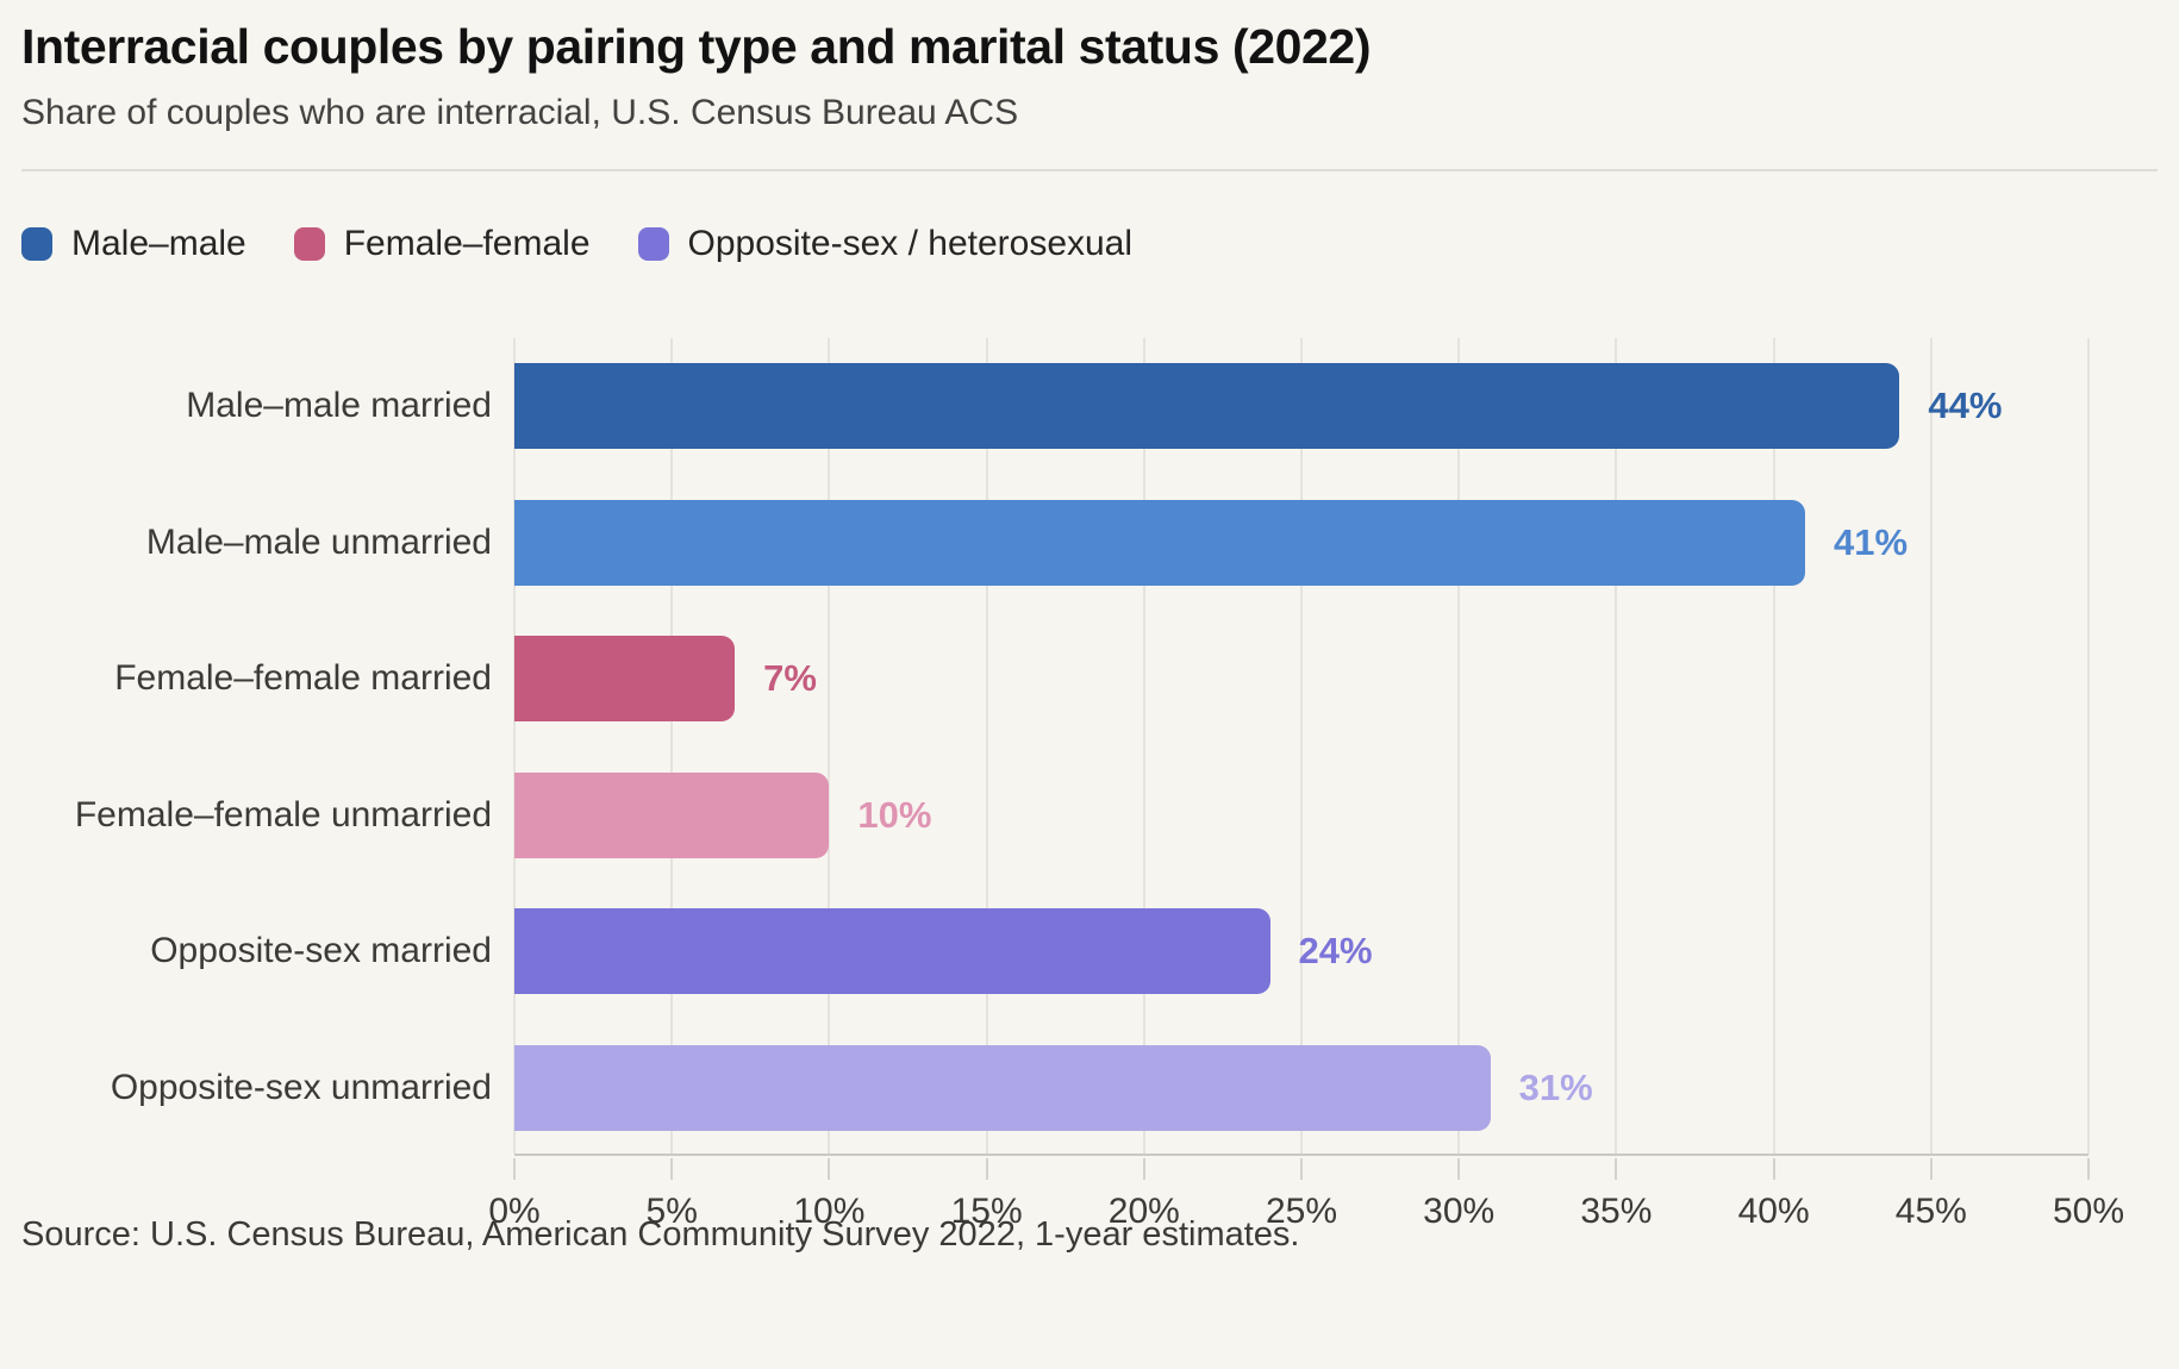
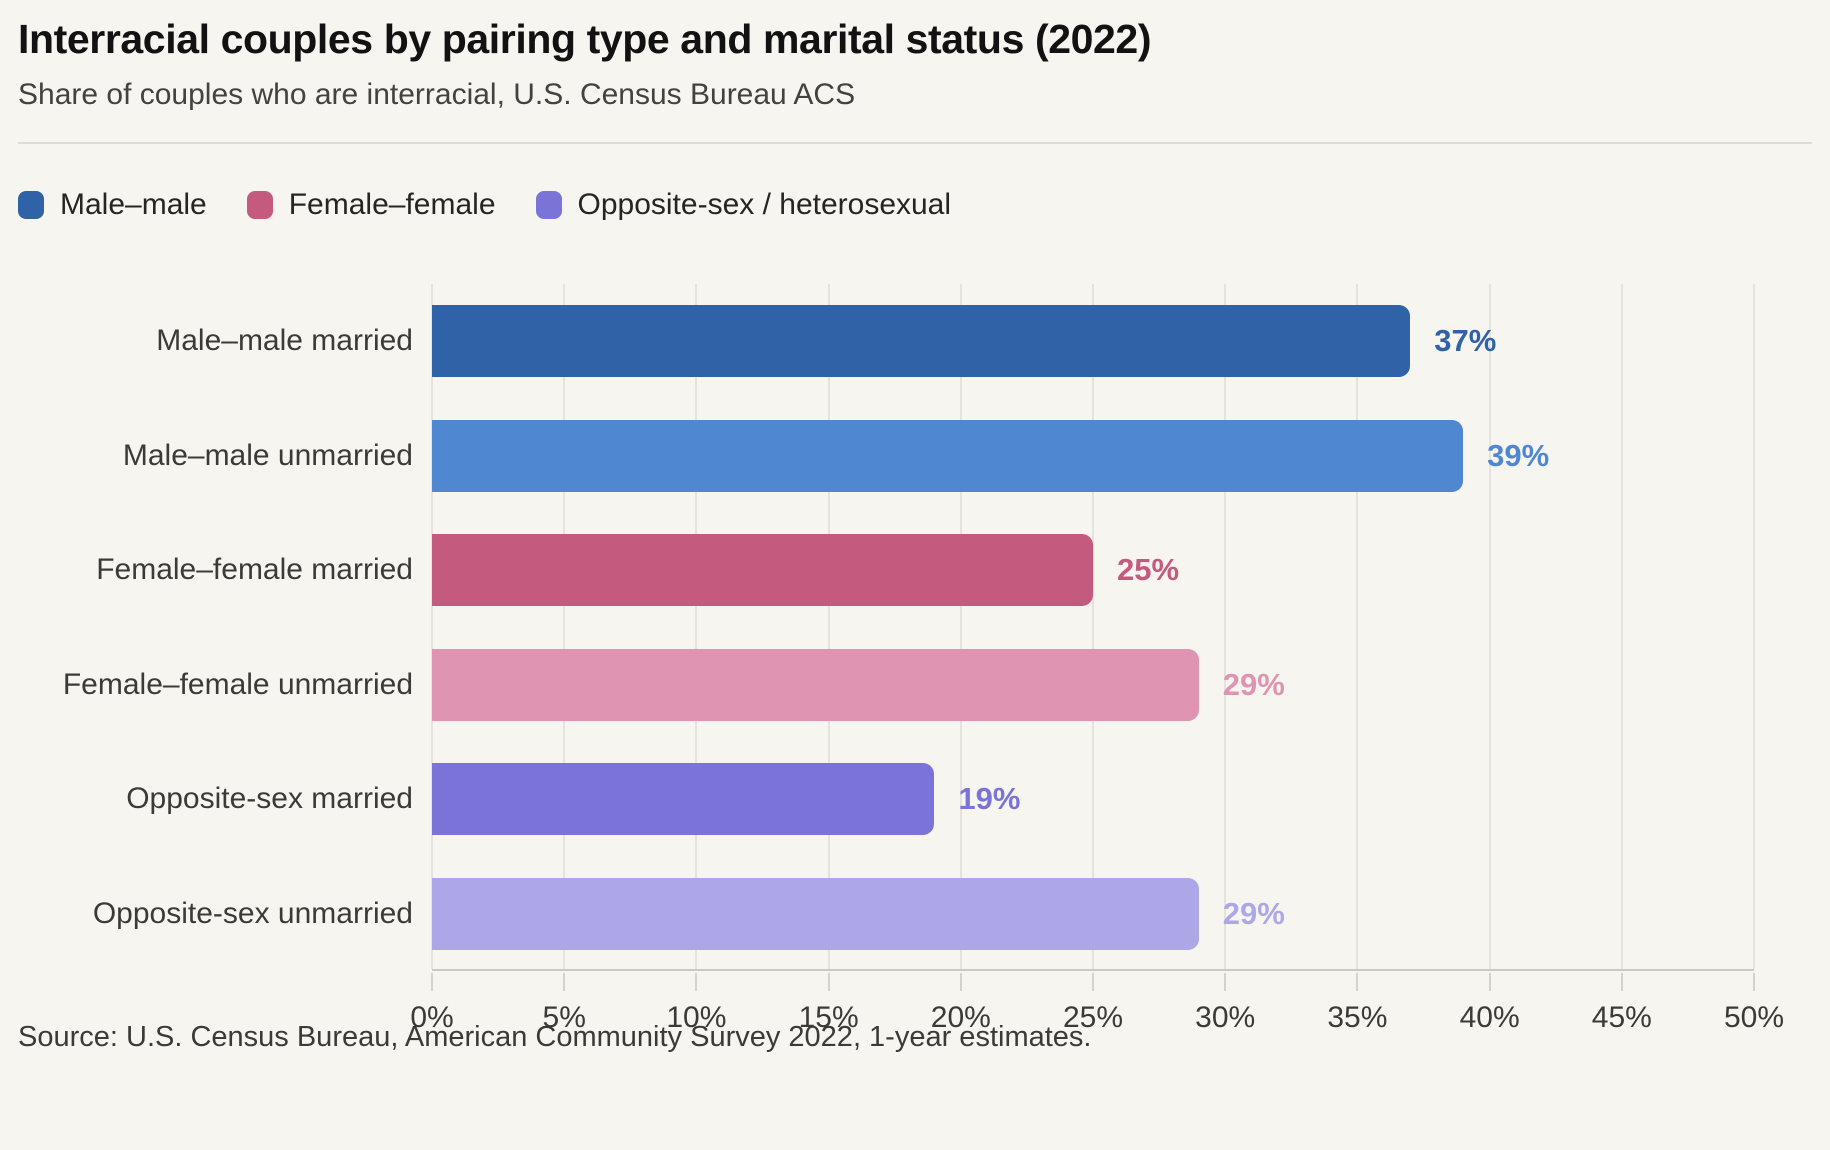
Male–male married: 44% -> 37%
Male–male unmarried: 41% -> 39%
Female–female married: 7% -> 25%
Female–female unmarried: 10% -> 29%
Opposite-sex married: 24% -> 19%
Opposite-sex unmarried: 31% -> 29%
